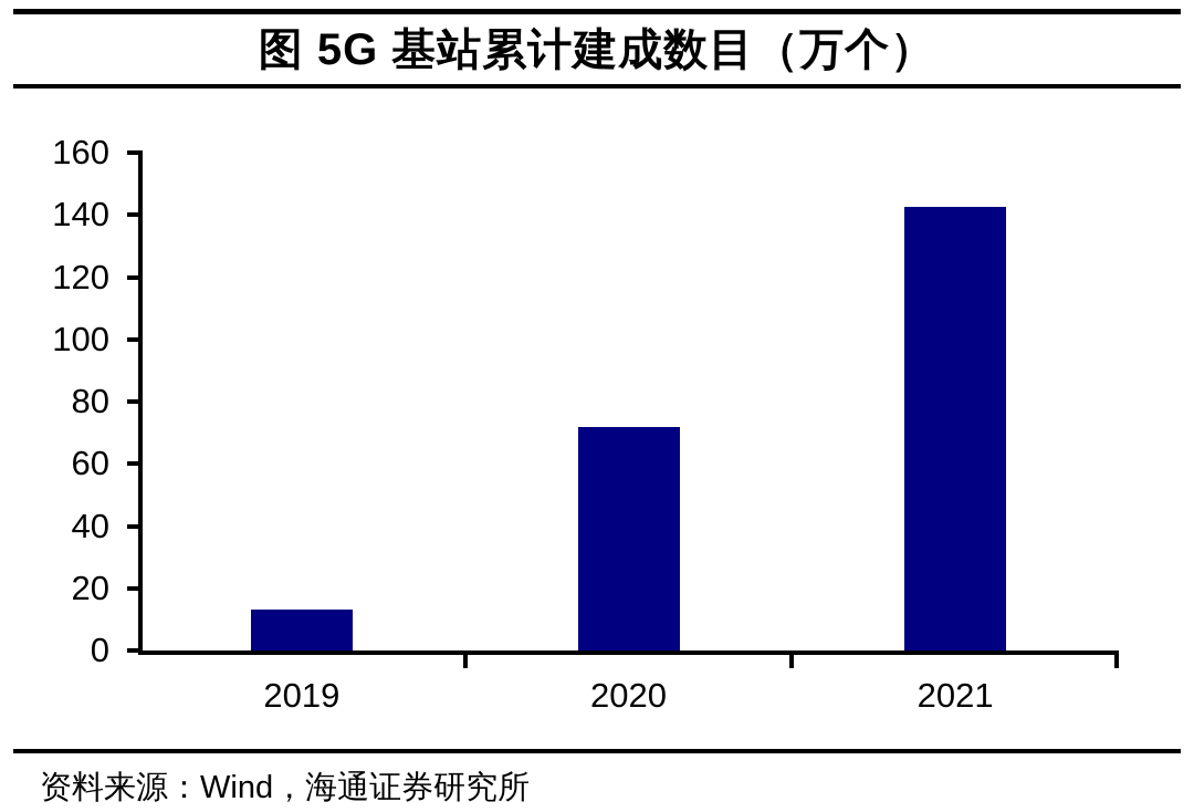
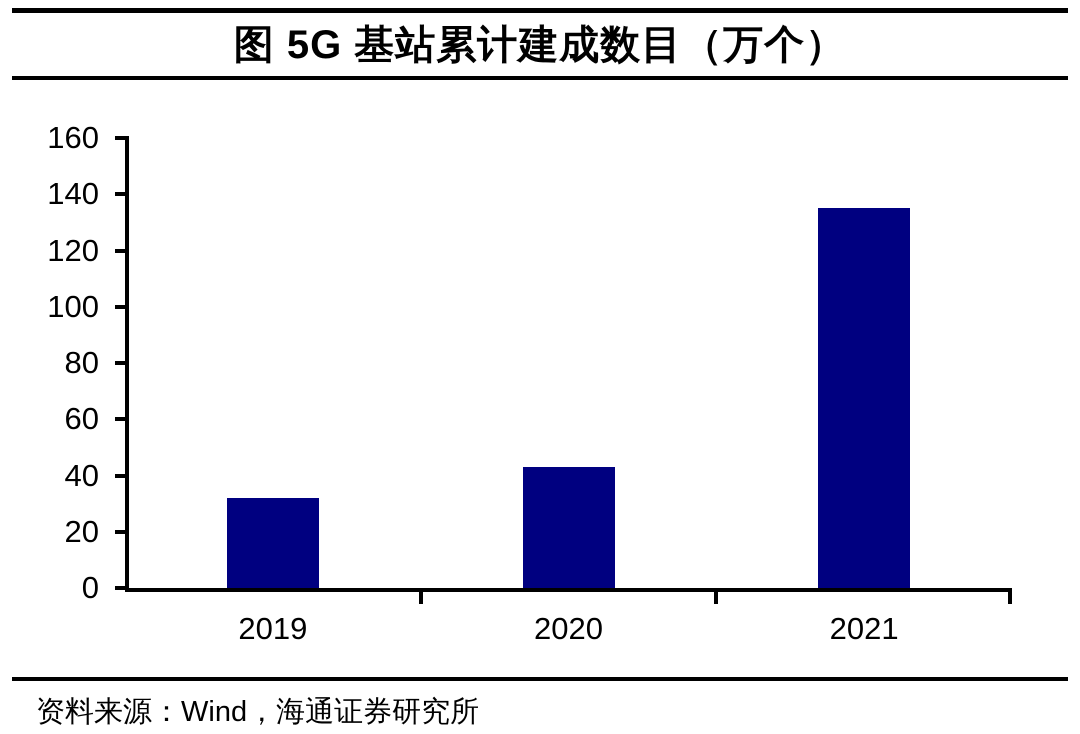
2019: 13 -> 32
2020: 72 -> 43
2021: 142 -> 135
